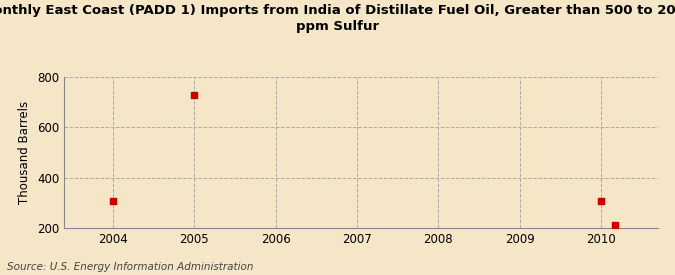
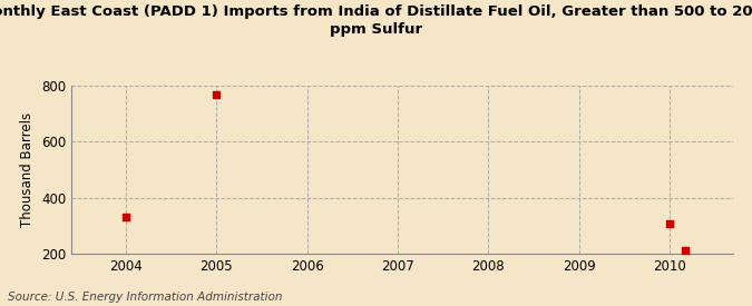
2004: 308 -> 330
2005: 728 -> 770
